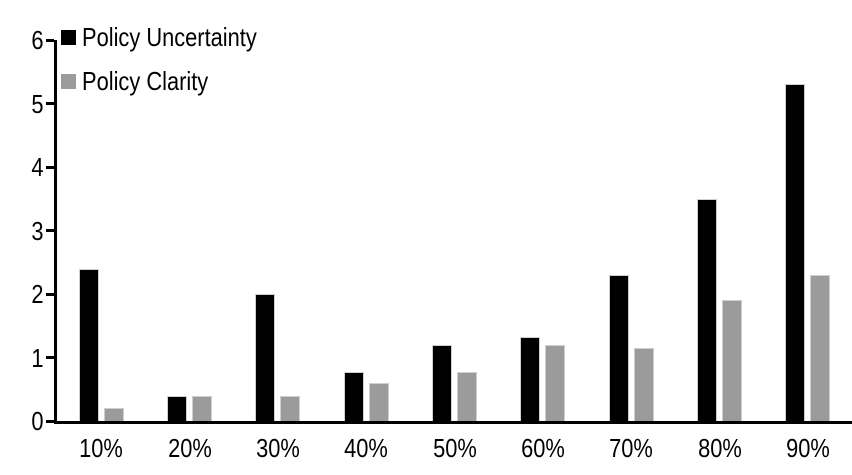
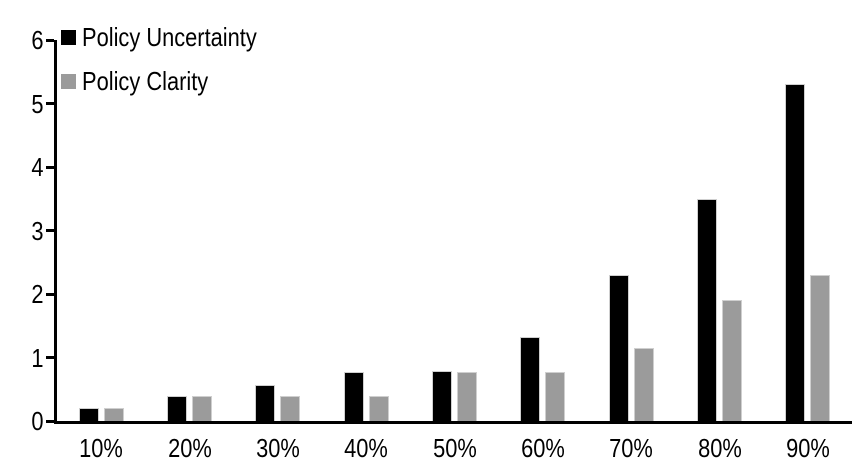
Policy Uncertainty/10%: 2.4 -> 0.2
Policy Uncertainty/30%: 2.0 -> 0.6
Policy Clarity/40%: 0.6 -> 0.4
Policy Uncertainty/50%: 1.2 -> 0.8
Policy Clarity/60%: 1.2 -> 0.8
